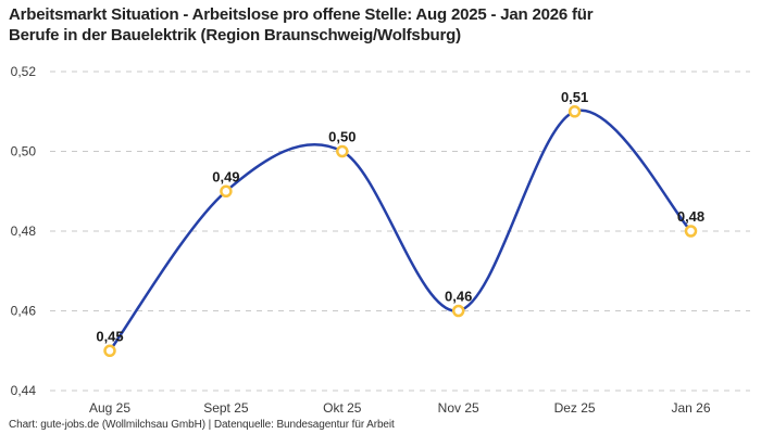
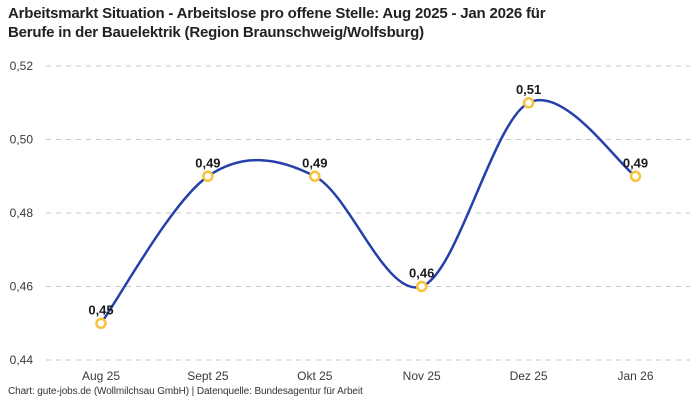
Okt 25: 0,50 -> 0,49
Jan 26: 0,48 -> 0,49
